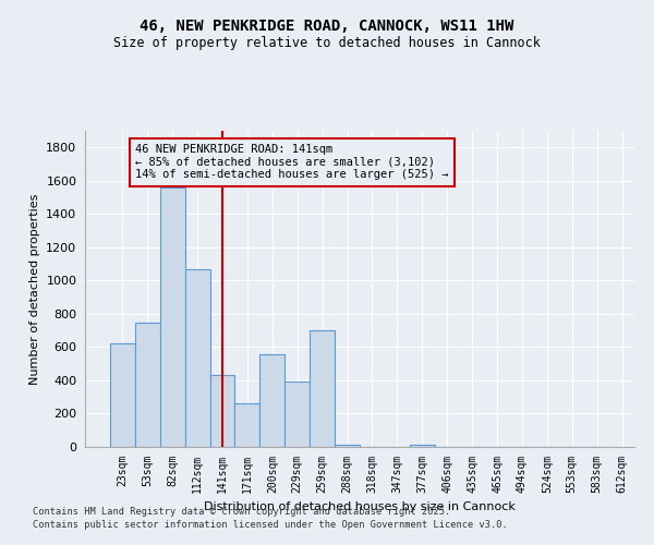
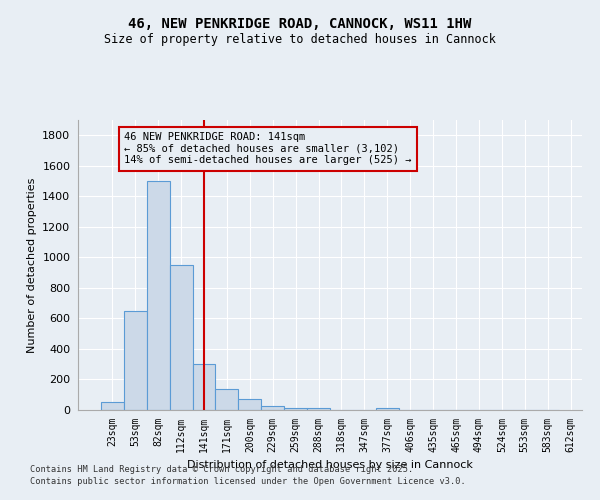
23sqm: 620 -> 50
53sqm: 750 -> 650
82sqm: 1560 -> 1500
112sqm: 1070 -> 950
141sqm: 430 -> 300
171sqm: 260 -> 140
200sqm: 560 -> 70
229sqm: 390 -> 20
259sqm: 700 -> 20
